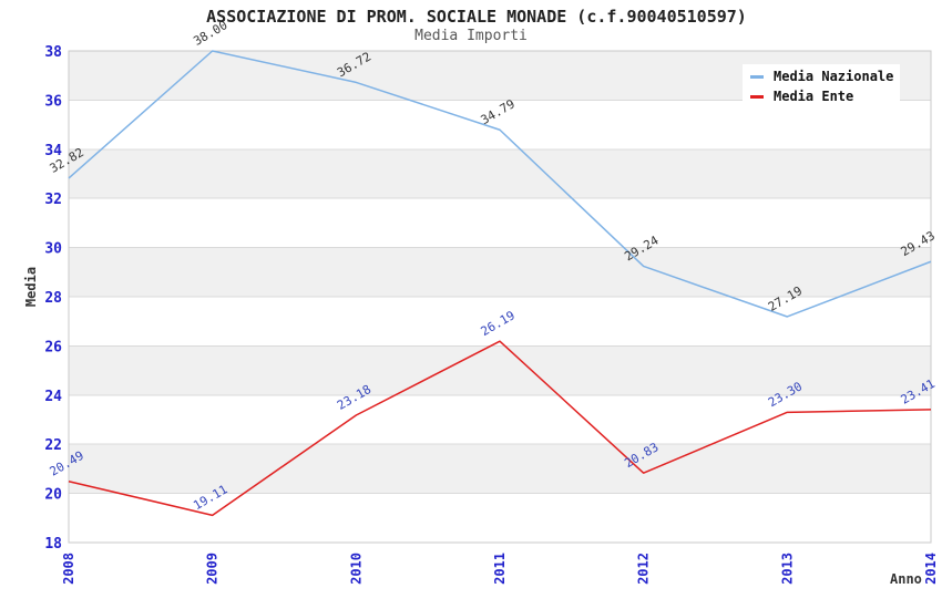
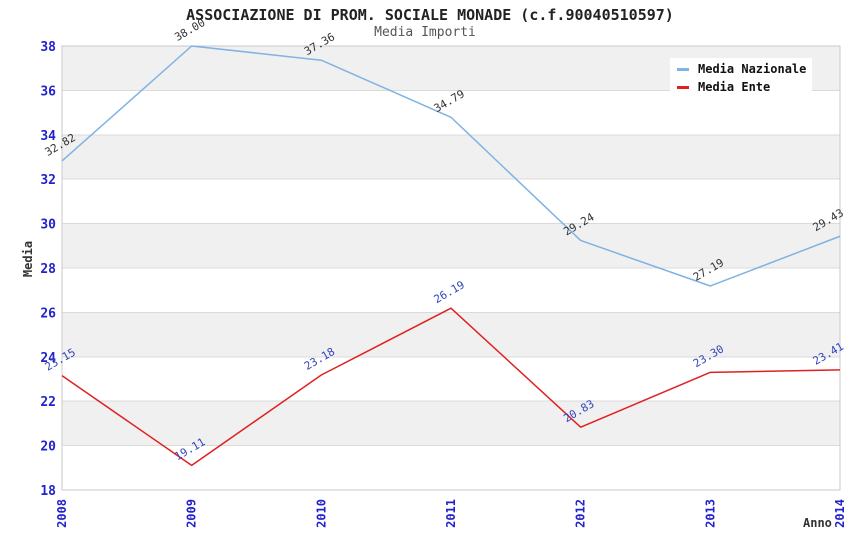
Media Ente/2008: 20.49 -> 23.15
Media Nazionale/2010: 36.72 -> 37.36
